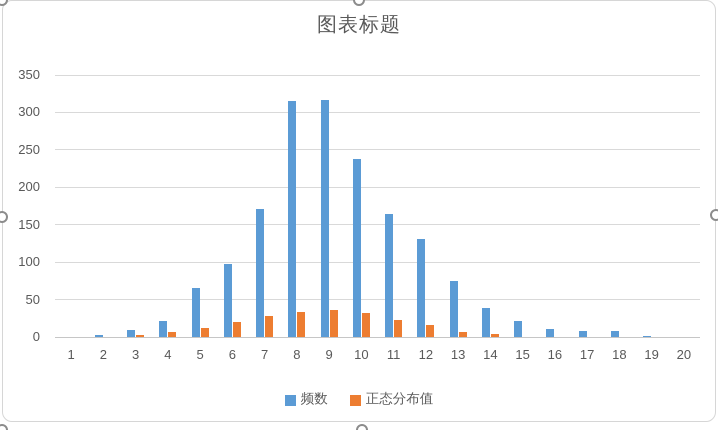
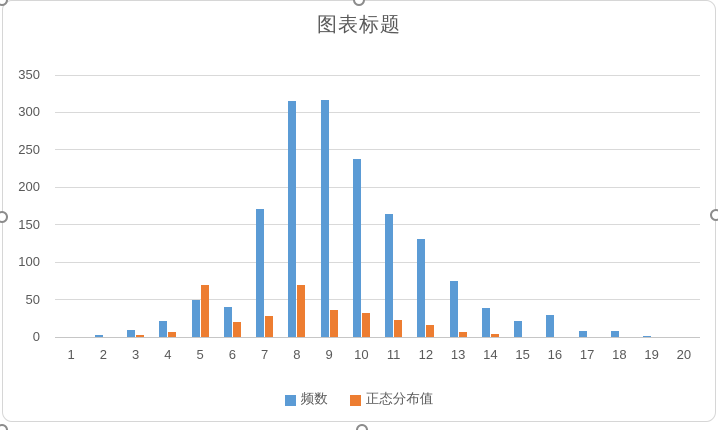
频数/5: 60 -> 50
正态分布值/5: 10 -> 70
频数/6: 100 -> 40
正态分布值/8: 30 -> 70
频数/16: 10 -> 30
